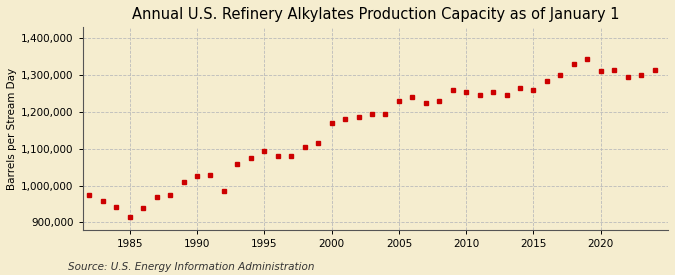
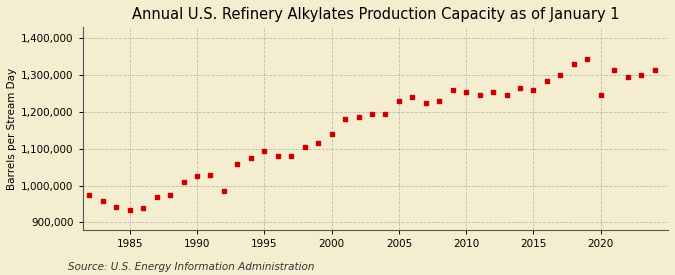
1985: 915,000 -> 935,000
2000: 1,170,000 -> 1,140,000
2020: 1,310,000 -> 1,245,000
